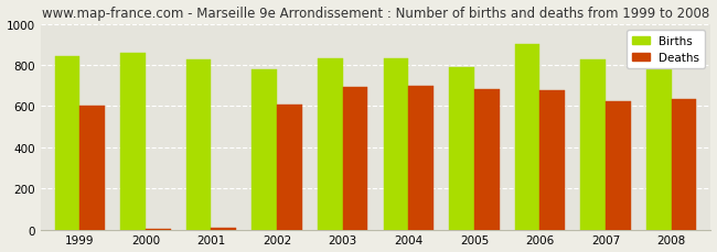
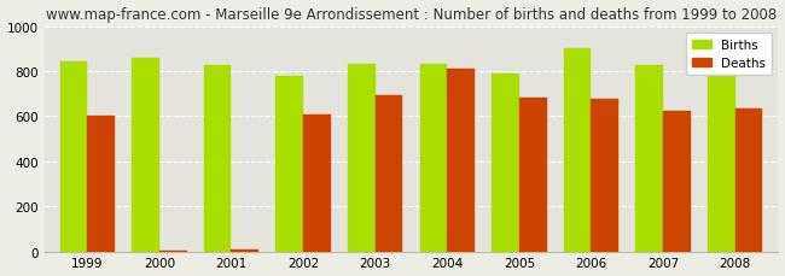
Deaths/2004: 700 -> 810
